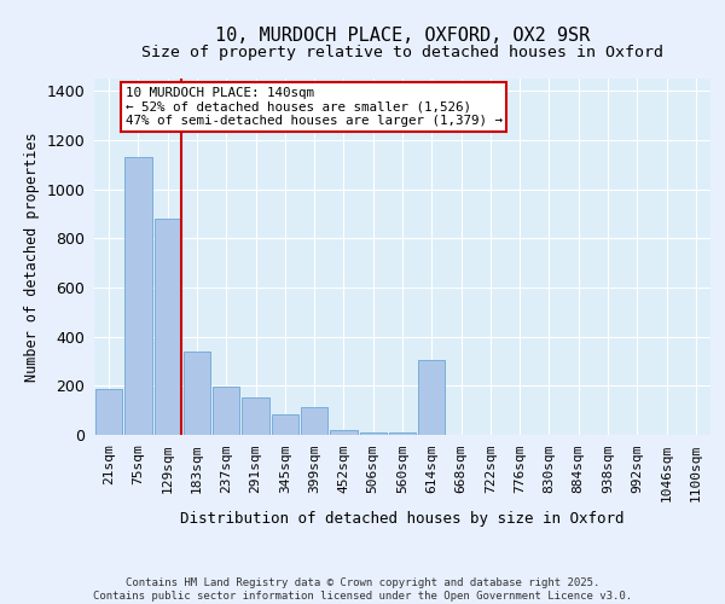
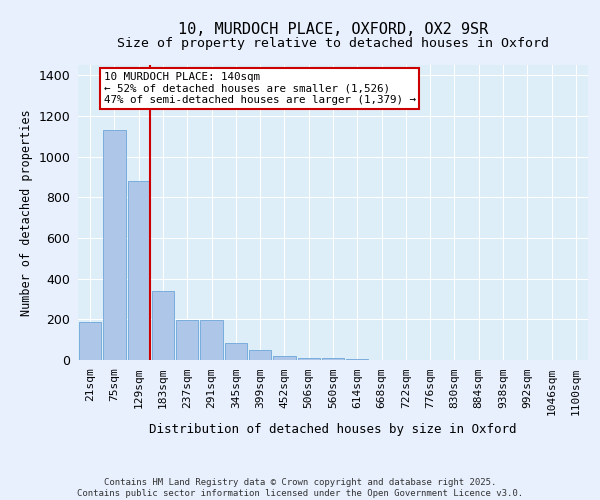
291sqm: 150 -> 195
399sqm: 115 -> 50
614sqm: 305 -> 3
